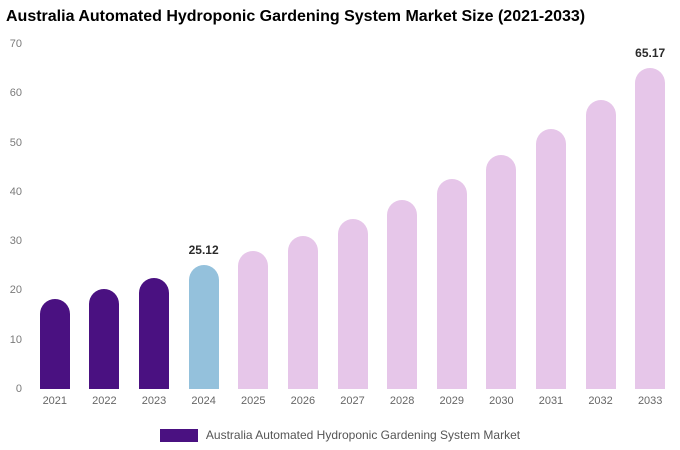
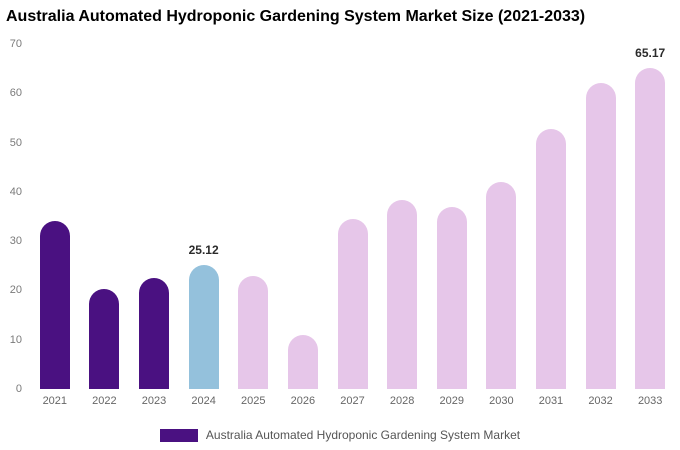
2021: 18 -> 34
2025: 28 -> 23
2026: 31 -> 11
2029: 43 -> 37
2030: 47 -> 42
2032: 59 -> 62
